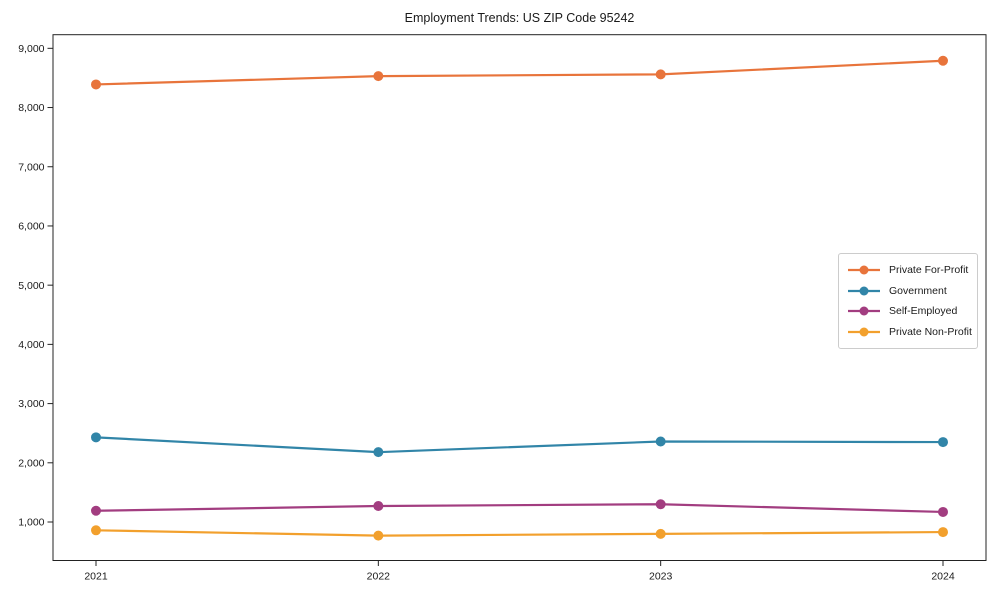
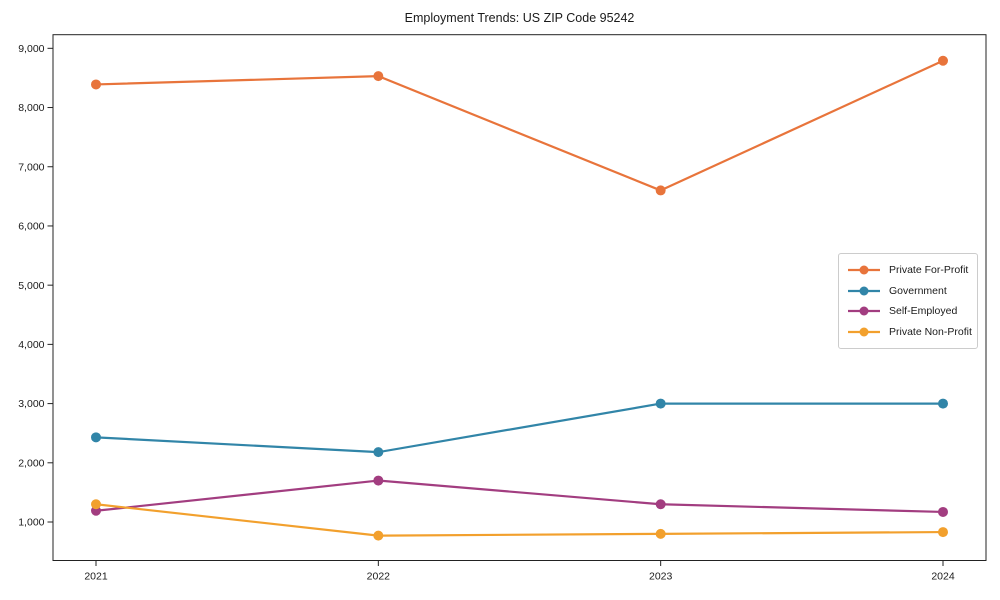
Private Non-Profit/2021: 900 -> 1300
Self-Employed/2022: 1300 -> 1700
Private For-Profit/2023: 8600 -> 6600
Government/2023: 2400 -> 3000
Government/2024: 2400 -> 3000
